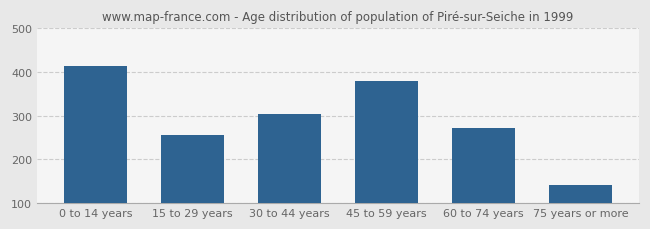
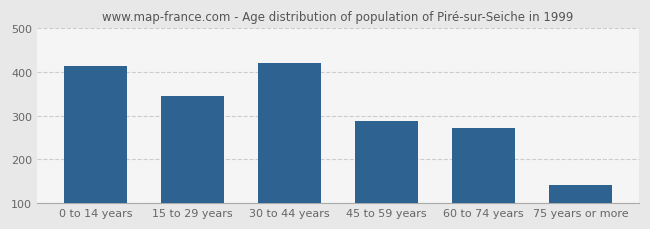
15 to 29 years: 255 -> 345
30 to 44 years: 305 -> 420
45 to 59 years: 380 -> 287
